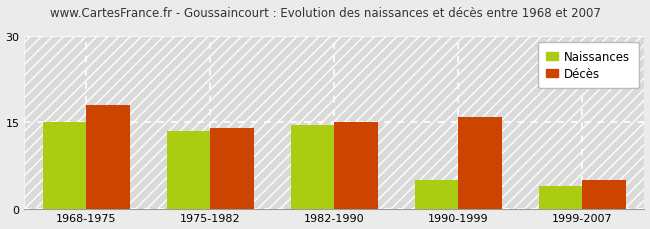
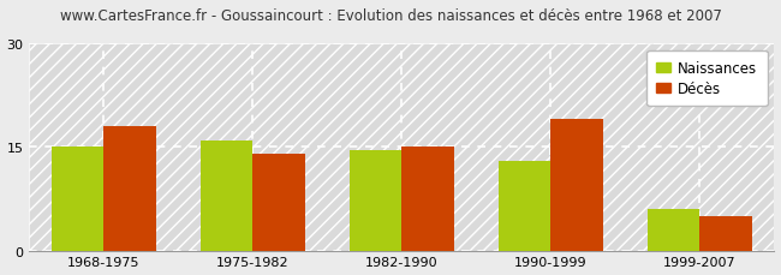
Naissances/1975-1982: 13.5 -> 16.0
Naissances/1990-1999: 5.0 -> 13.0
Décès/1990-1999: 16 -> 19
Naissances/1999-2007: 4.0 -> 6.0
